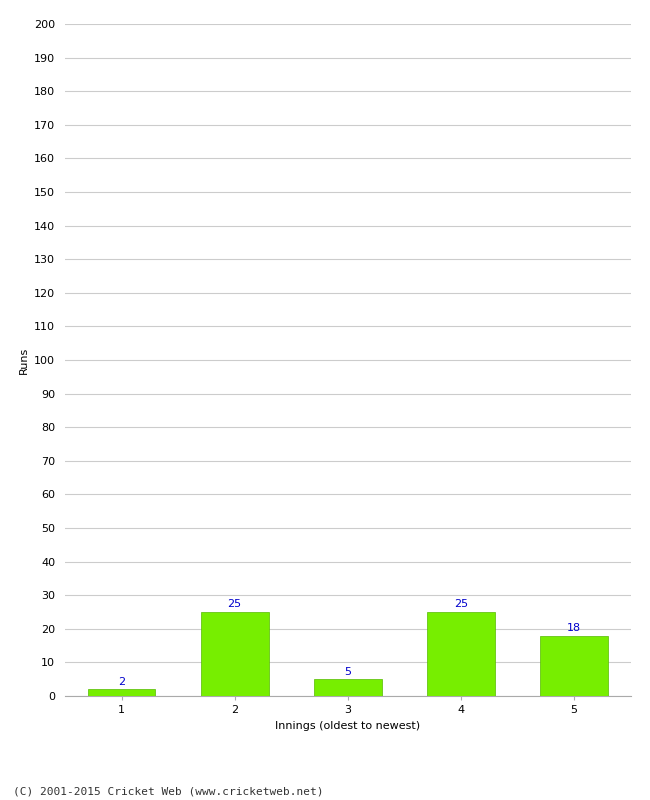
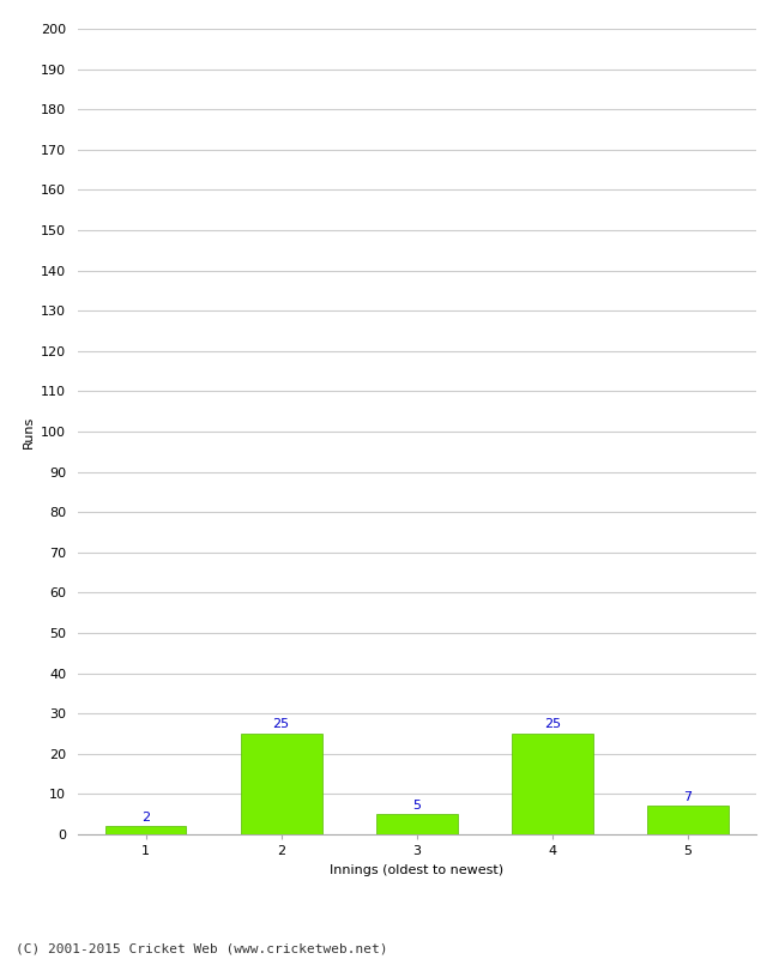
5: 18 -> 7
